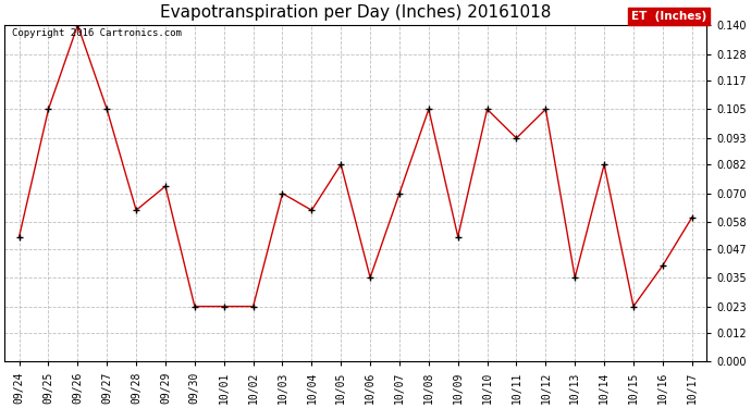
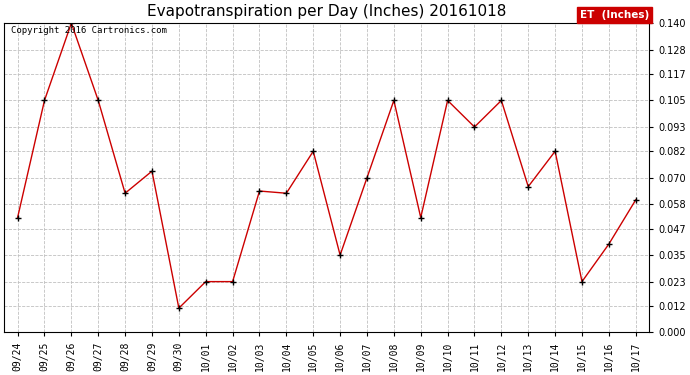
09/30: 0.023 -> 0.011
10/03: 0.070 -> 0.064
10/13: 0.035 -> 0.066
